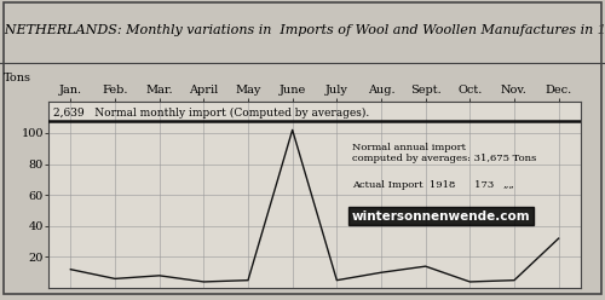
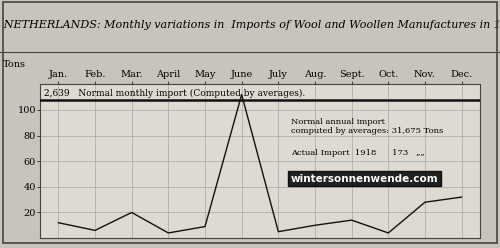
Mar.: 8 -> 20
May: 5 -> 9
June: 102 -> 112
Nov.: 5 -> 28
